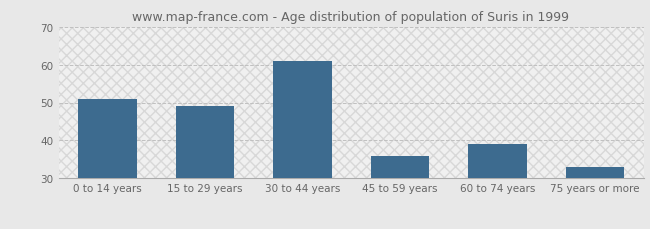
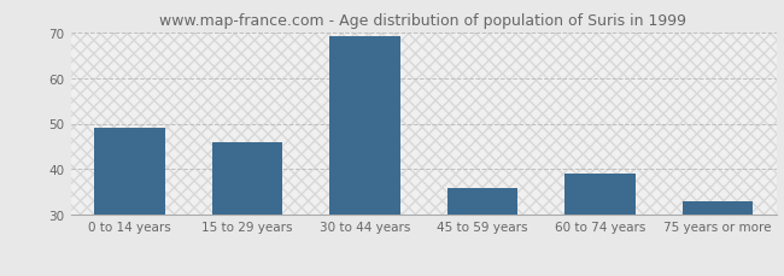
0 to 14 years: 51 -> 49
15 to 29 years: 49 -> 46
30 to 44 years: 61 -> 69
